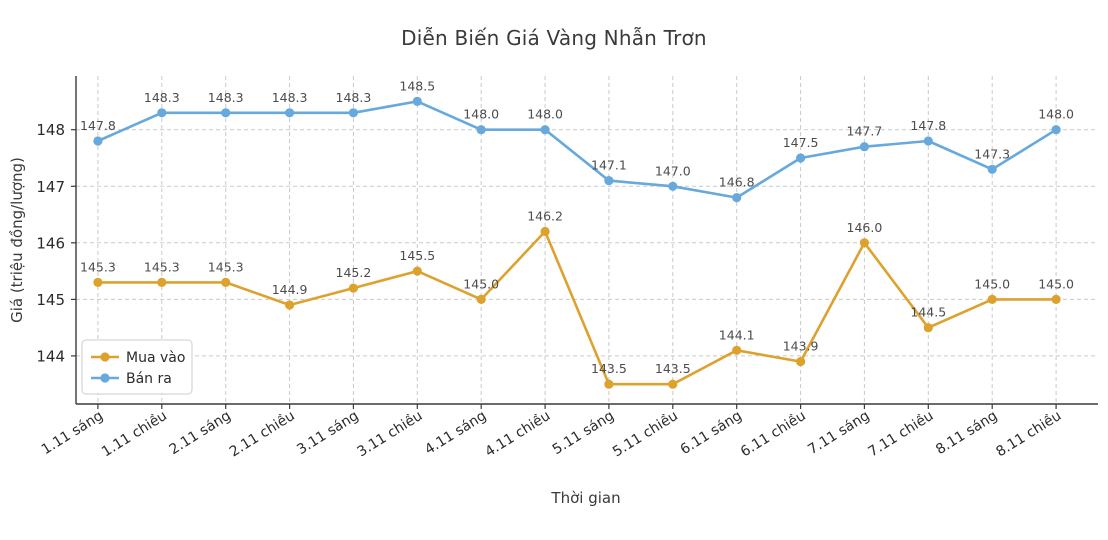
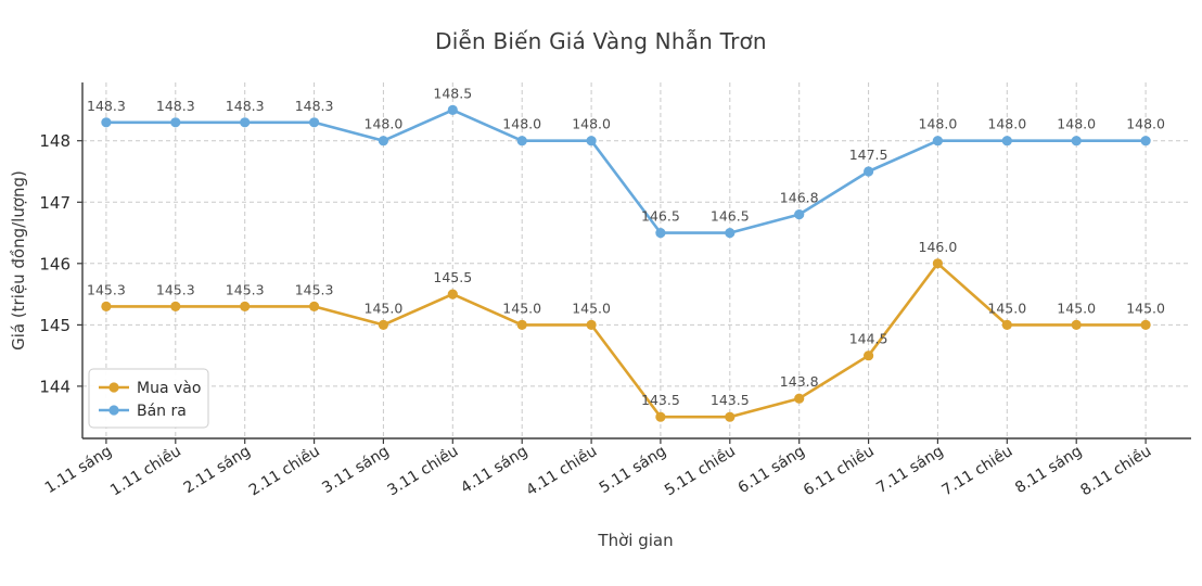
Bán ra/1.11 sáng: 147.8 -> 148.3
Mua vào/2.11 chiều: 144.9 -> 145.3
Mua vào/3.11 sáng: 145.2 -> 145.0
Bán ra/3.11 sáng: 148.3 -> 148.0
Mua vào/4.11 chiều: 146.2 -> 145.0
Bán ra/5.11 sáng: 147.1 -> 146.5
Bán ra/5.11 chiều: 147.0 -> 146.5
Mua vào/6.11 sáng: 144.1 -> 143.8
Mua vào/6.11 chiều: 143.9 -> 144.5
Bán ra/7.11 sáng: 147.7 -> 148.0
Mua vào/7.11 chiều: 144.5 -> 145.0
Bán ra/7.11 chiều: 147.8 -> 148.0
Bán ra/8.11 sáng: 147.3 -> 148.0
